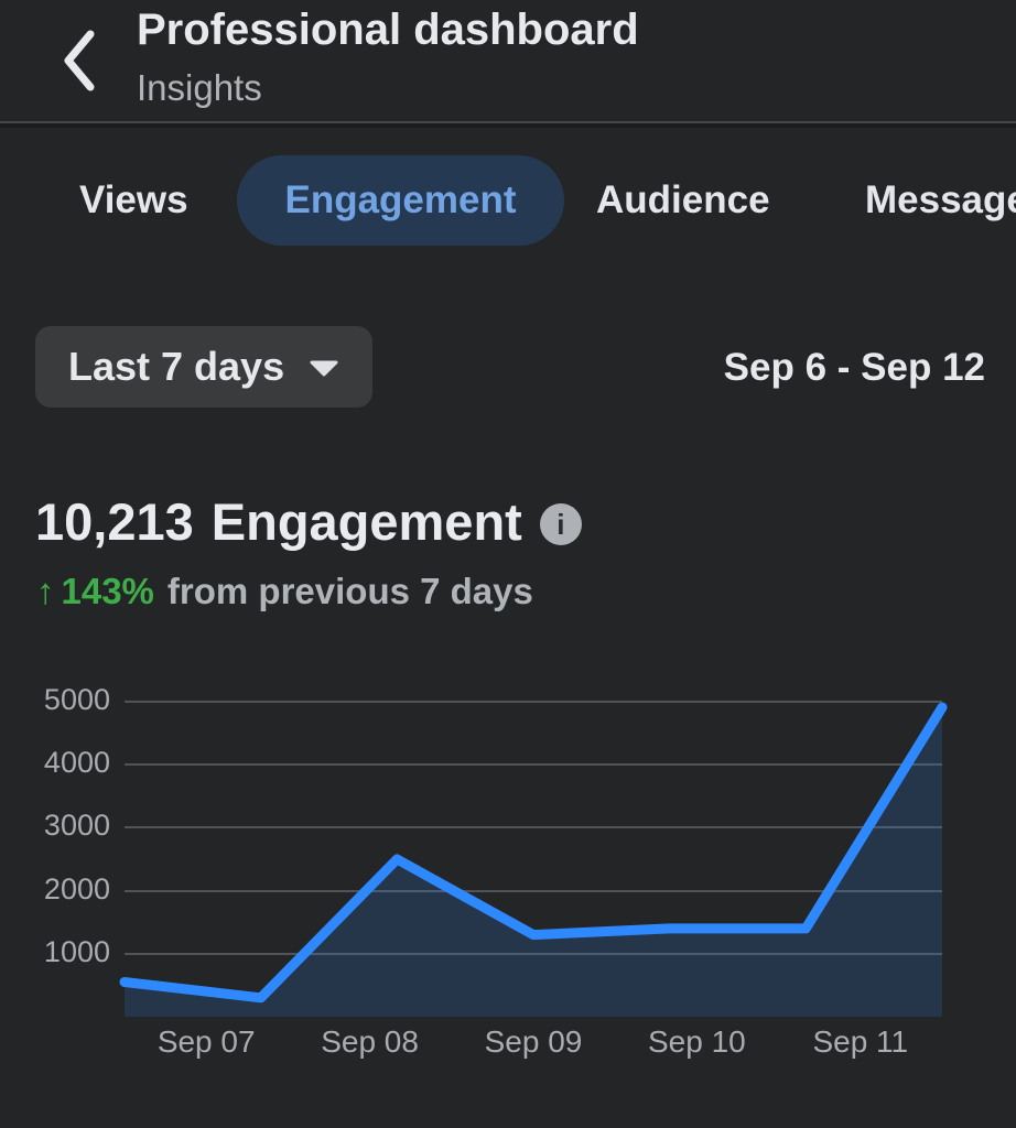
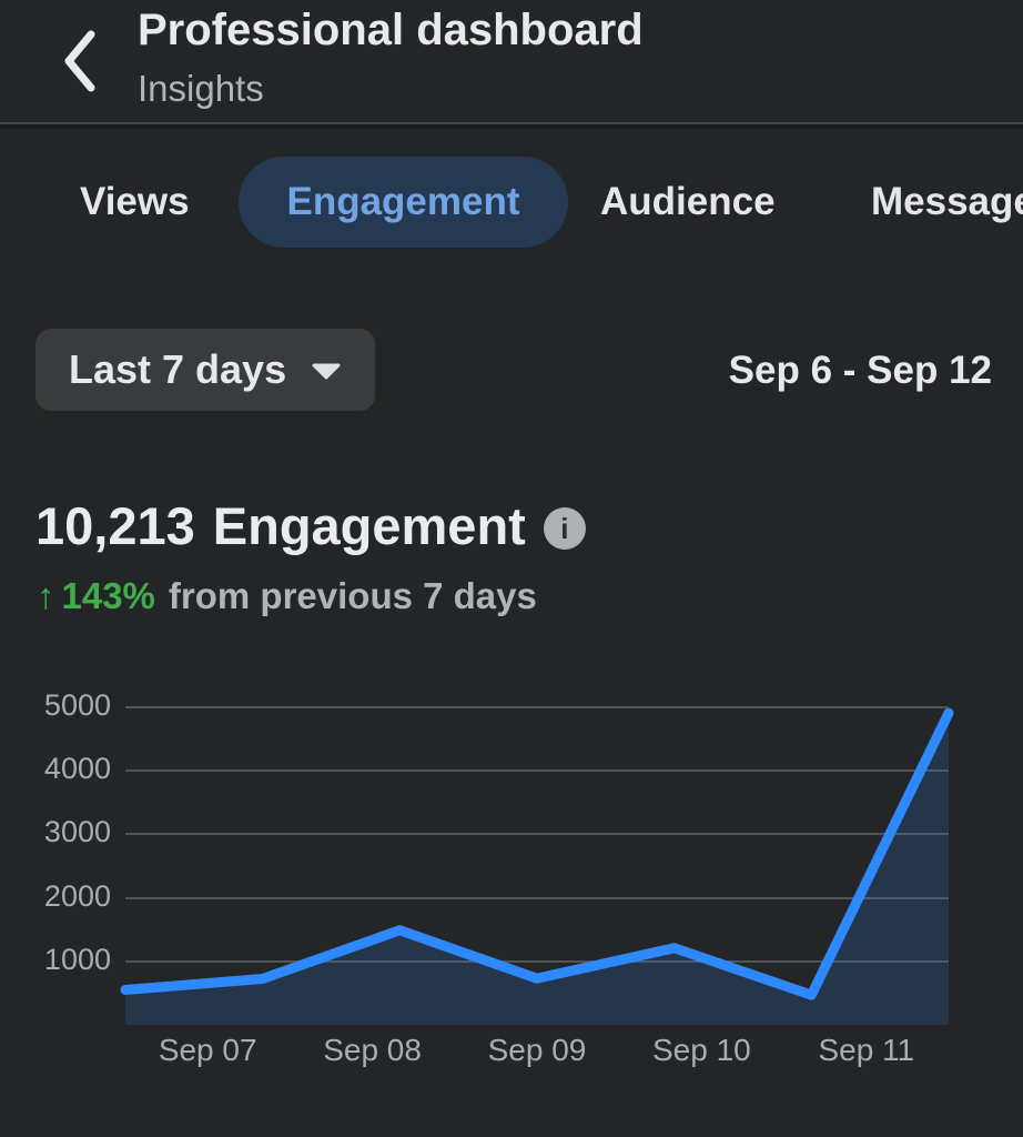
Sep 07: 300 -> 700
Sep 08: 2500 -> 1500
Sep 09: 1300 -> 700
Sep 10: 1400 -> 1200
Sep 11: 1400 -> 500
